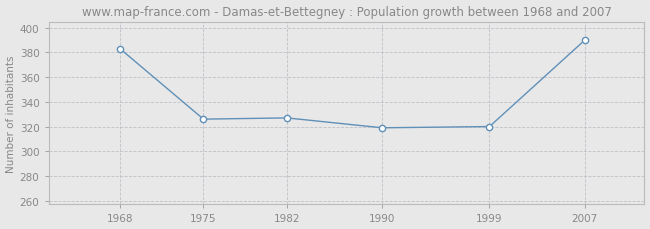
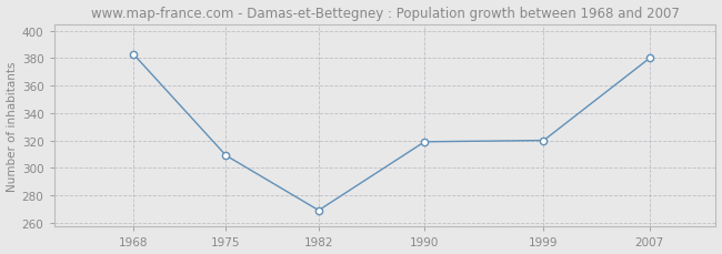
1975: 326 -> 309
1982: 327 -> 269
2007: 390 -> 380
